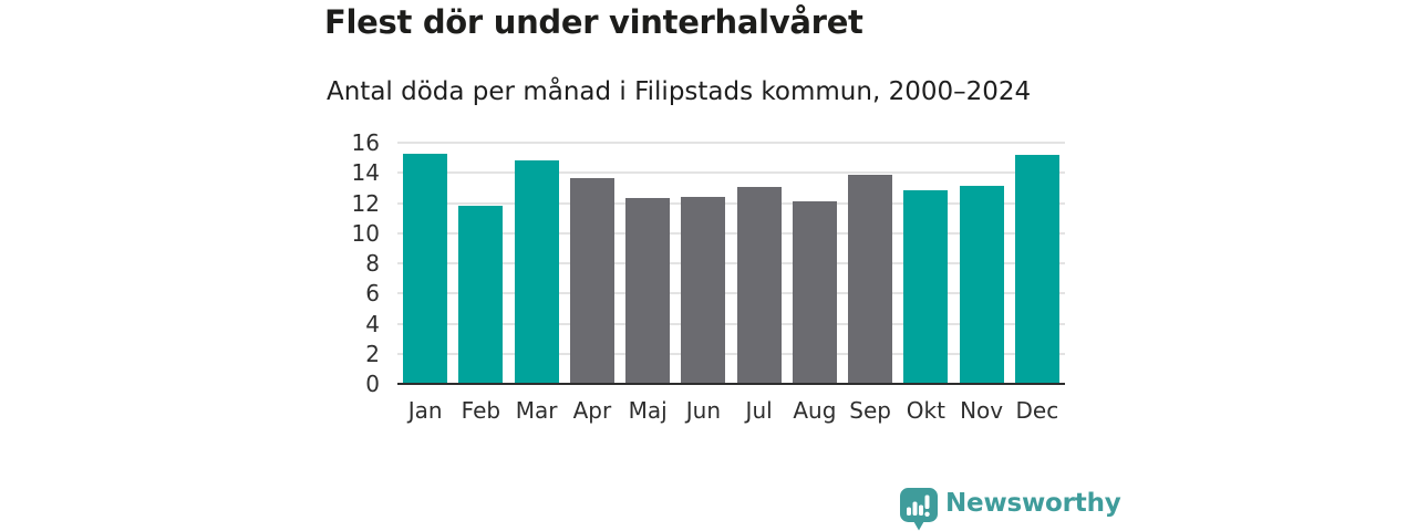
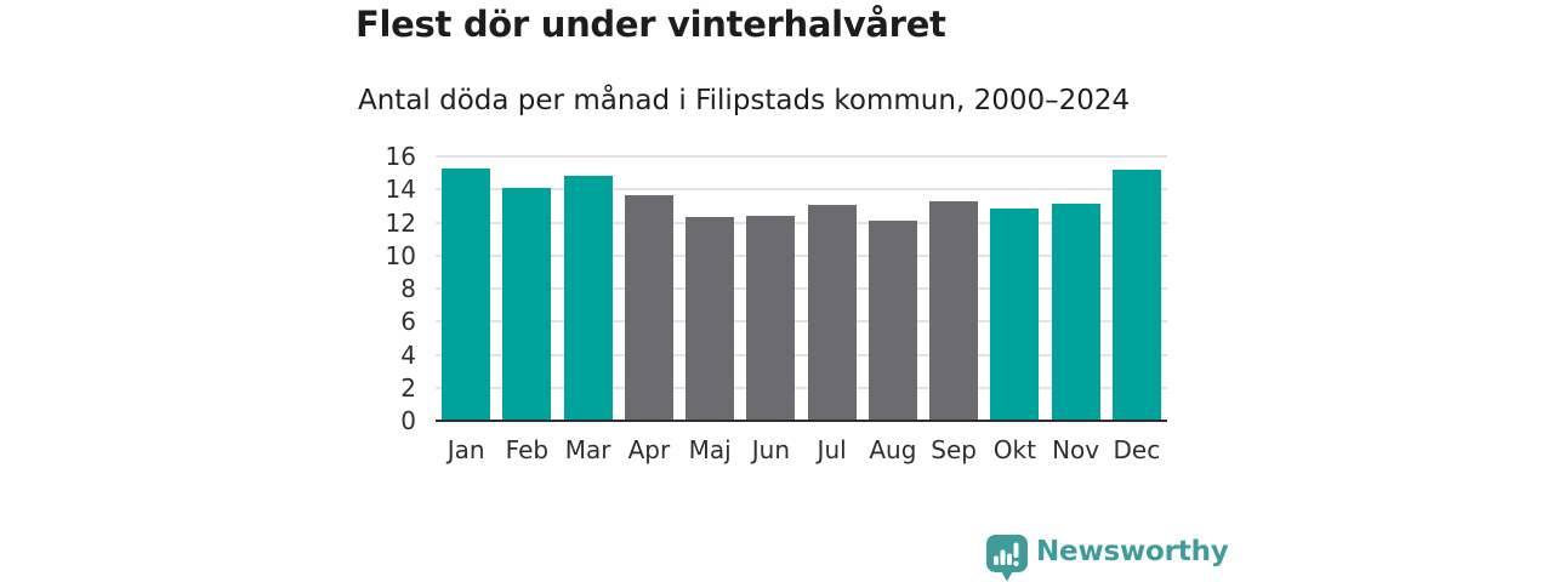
Feb: 11.8 -> 14.1
Sep: 13.9 -> 13.2
